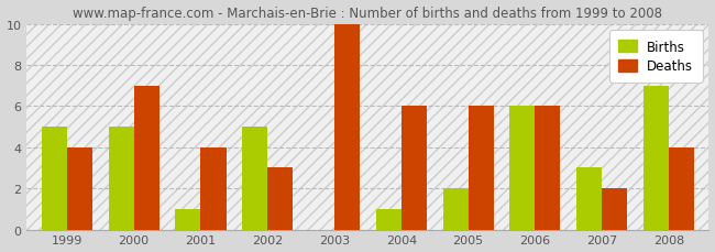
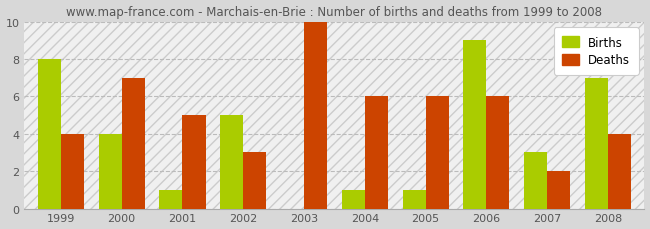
Births/1999: 5 -> 8
Births/2000: 5 -> 4
Deaths/2001: 4 -> 5
Births/2005: 2 -> 1
Births/2006: 6 -> 9
